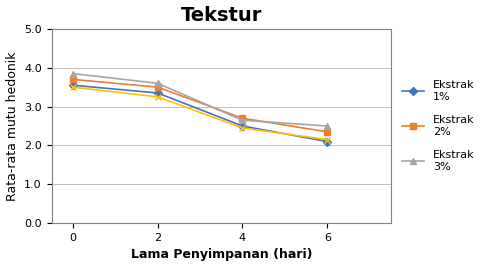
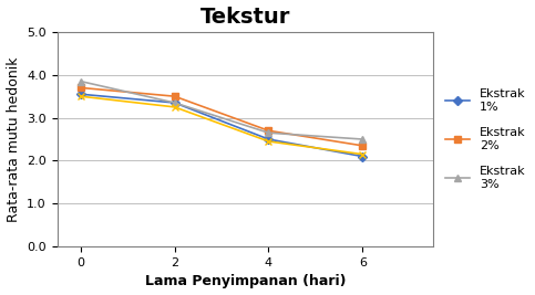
Ekstrak 3%/2: 3.60 -> 3.35
